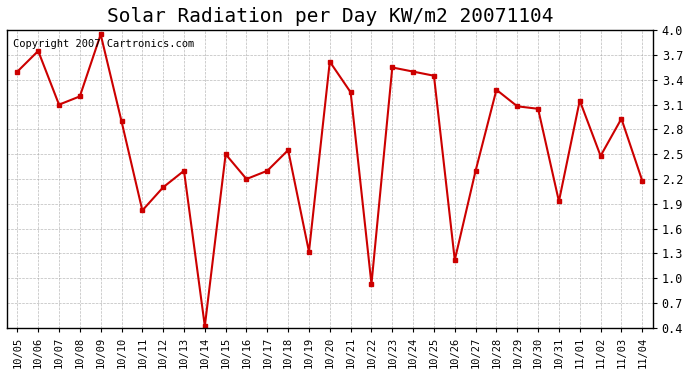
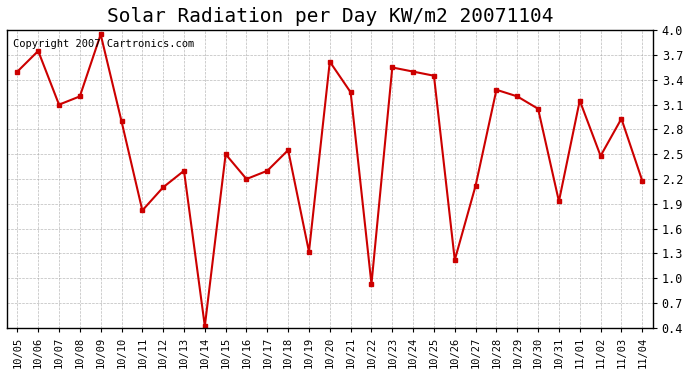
10/27: 2.30 -> 2.12
10/29: 3.08 -> 3.20
